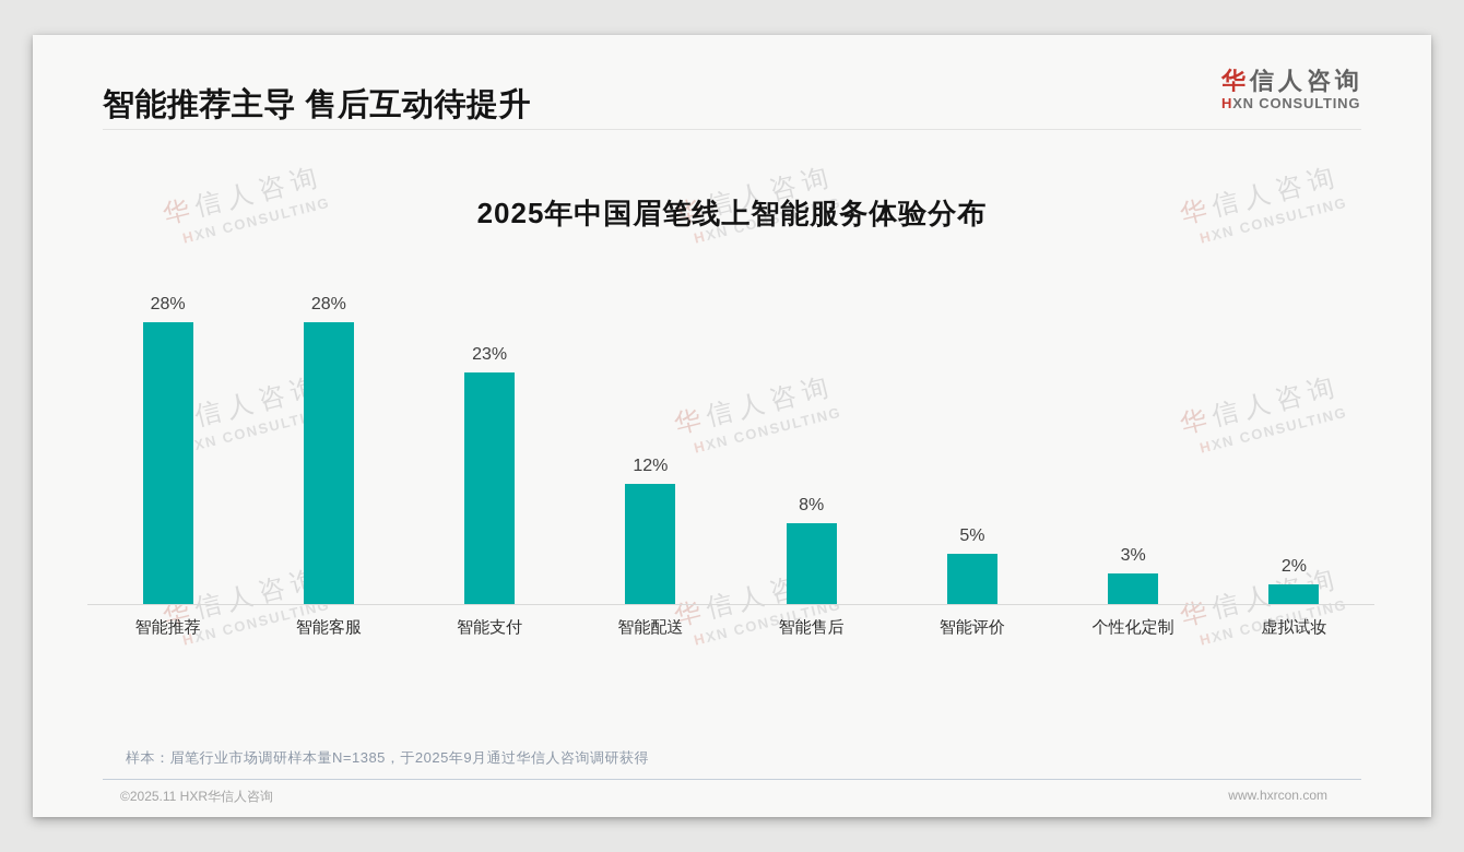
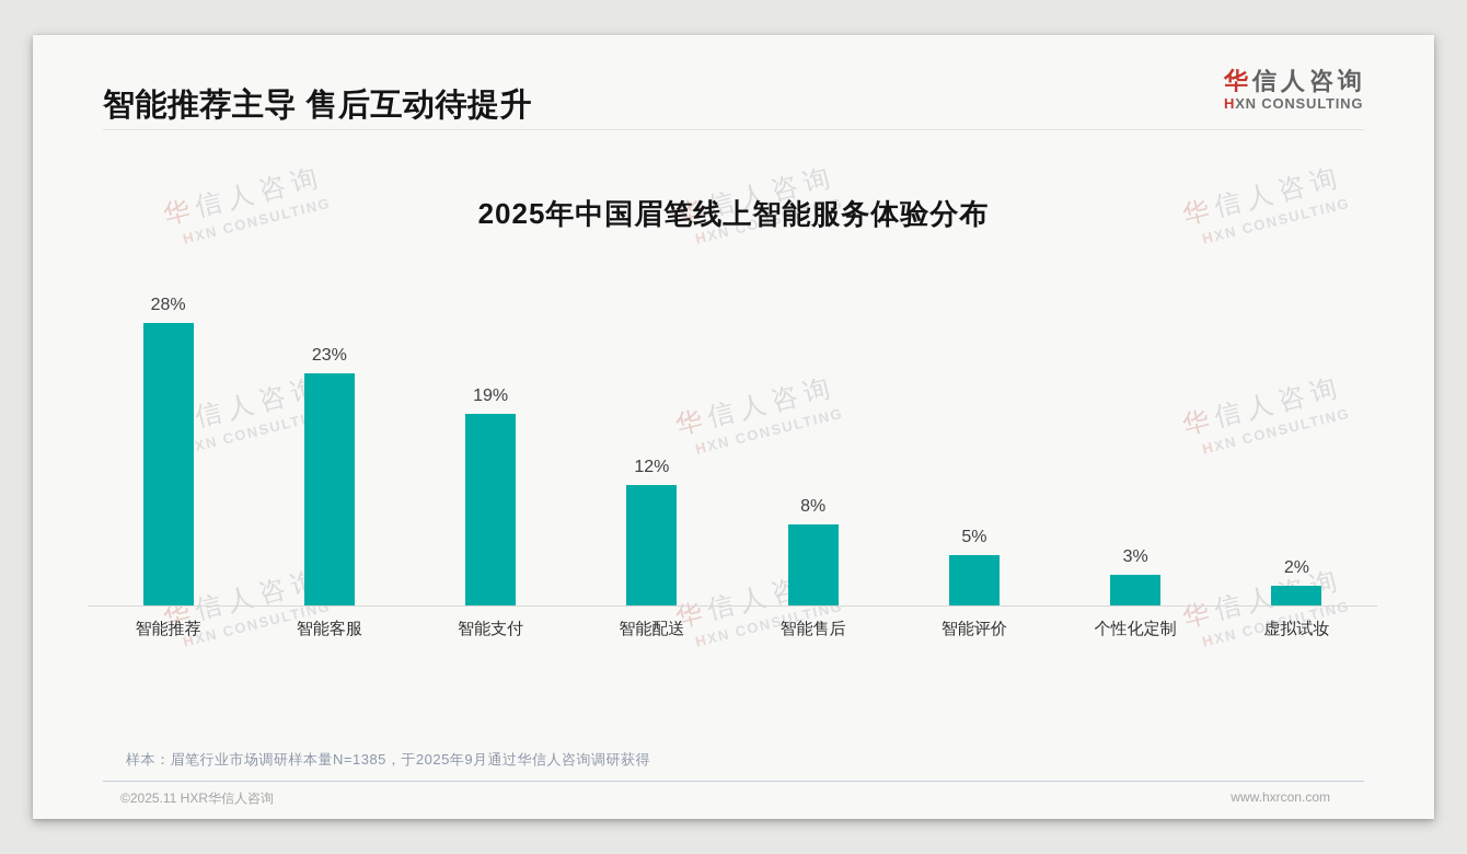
智能客服: 28% -> 23%
智能支付: 23% -> 19%
